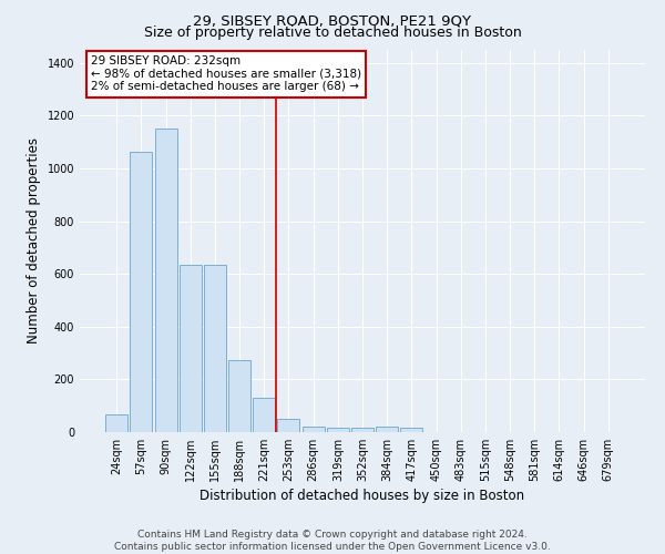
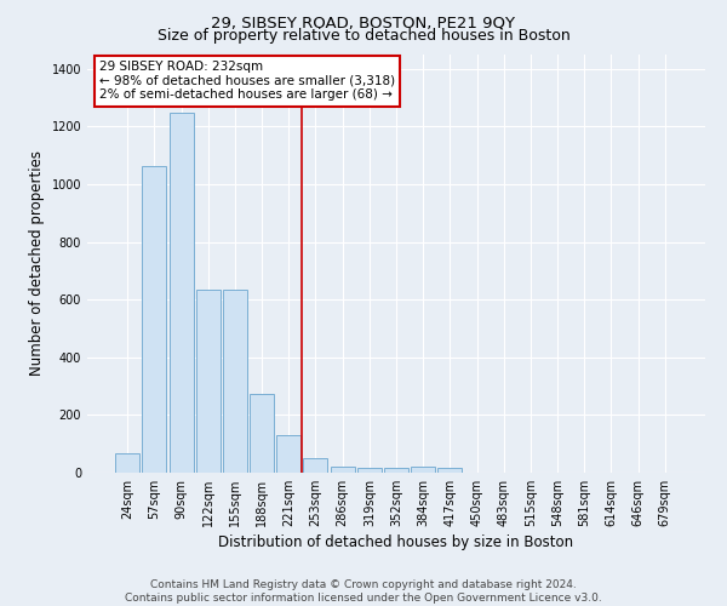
90sqm: 1150 -> 1250
